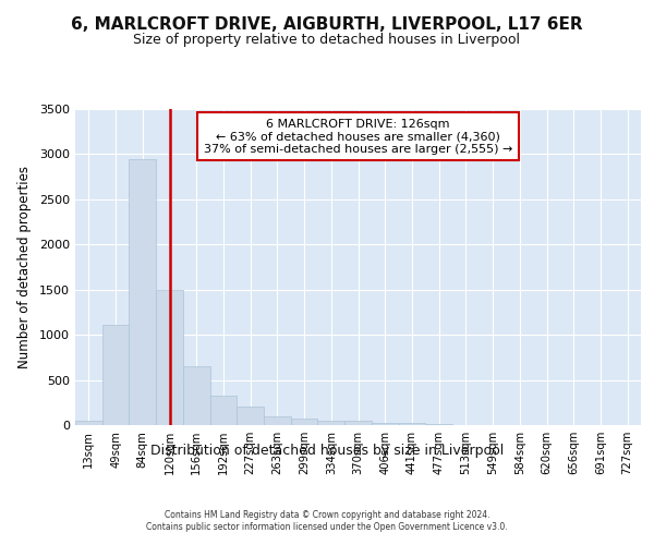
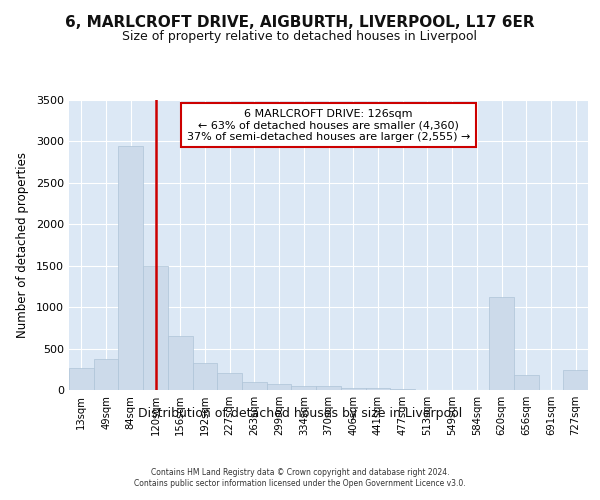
13sqm: 50 -> 260
49sqm: 1110 -> 380
620sqm: 0 -> 1120
656sqm: 0 -> 180
727sqm: 0 -> 240
